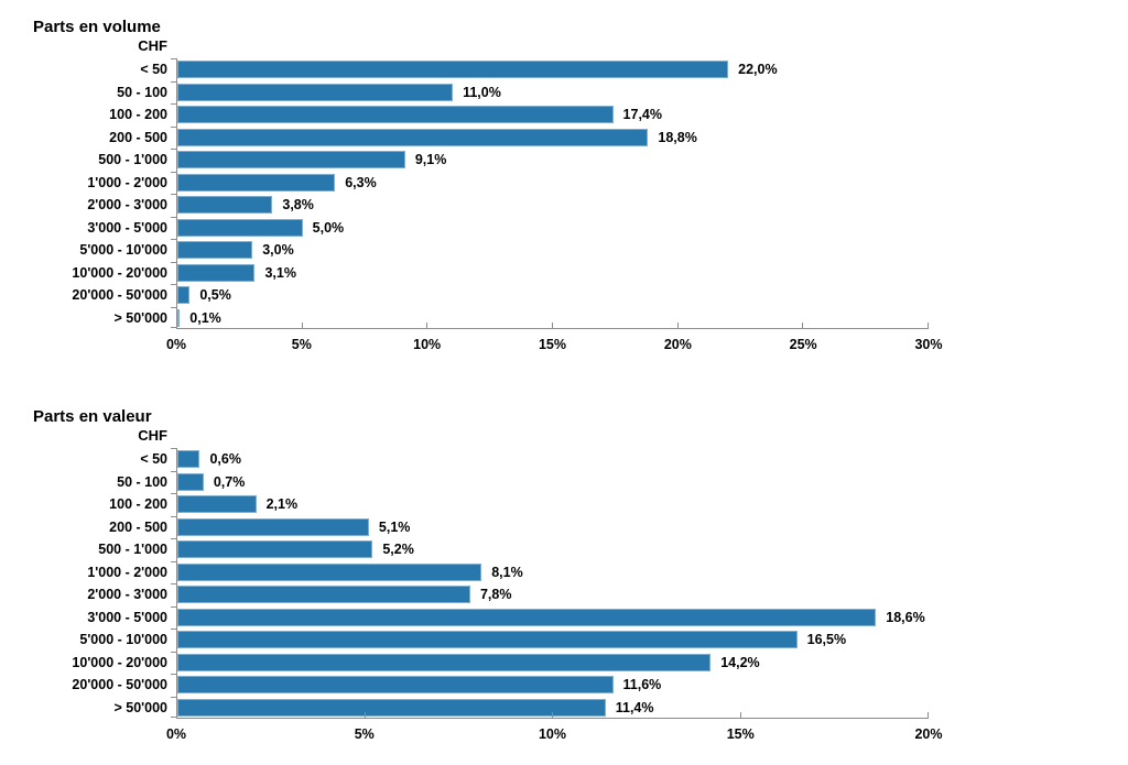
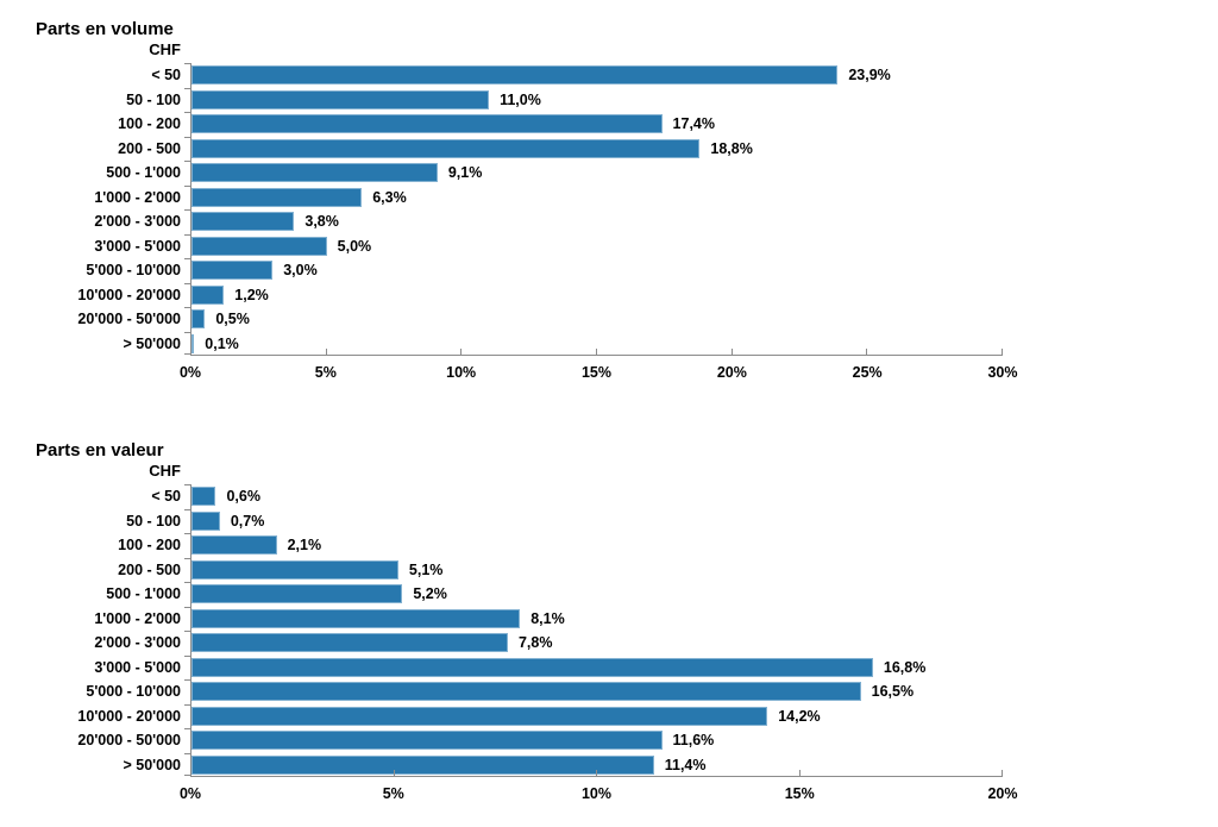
Parts en volume/< 50: 22,0% -> 23,9%
Parts en volume/10'000 - 20'000: 3,1% -> 1,2%
Parts en valeur/3'000 - 5'000: 18,6% -> 16,8%
